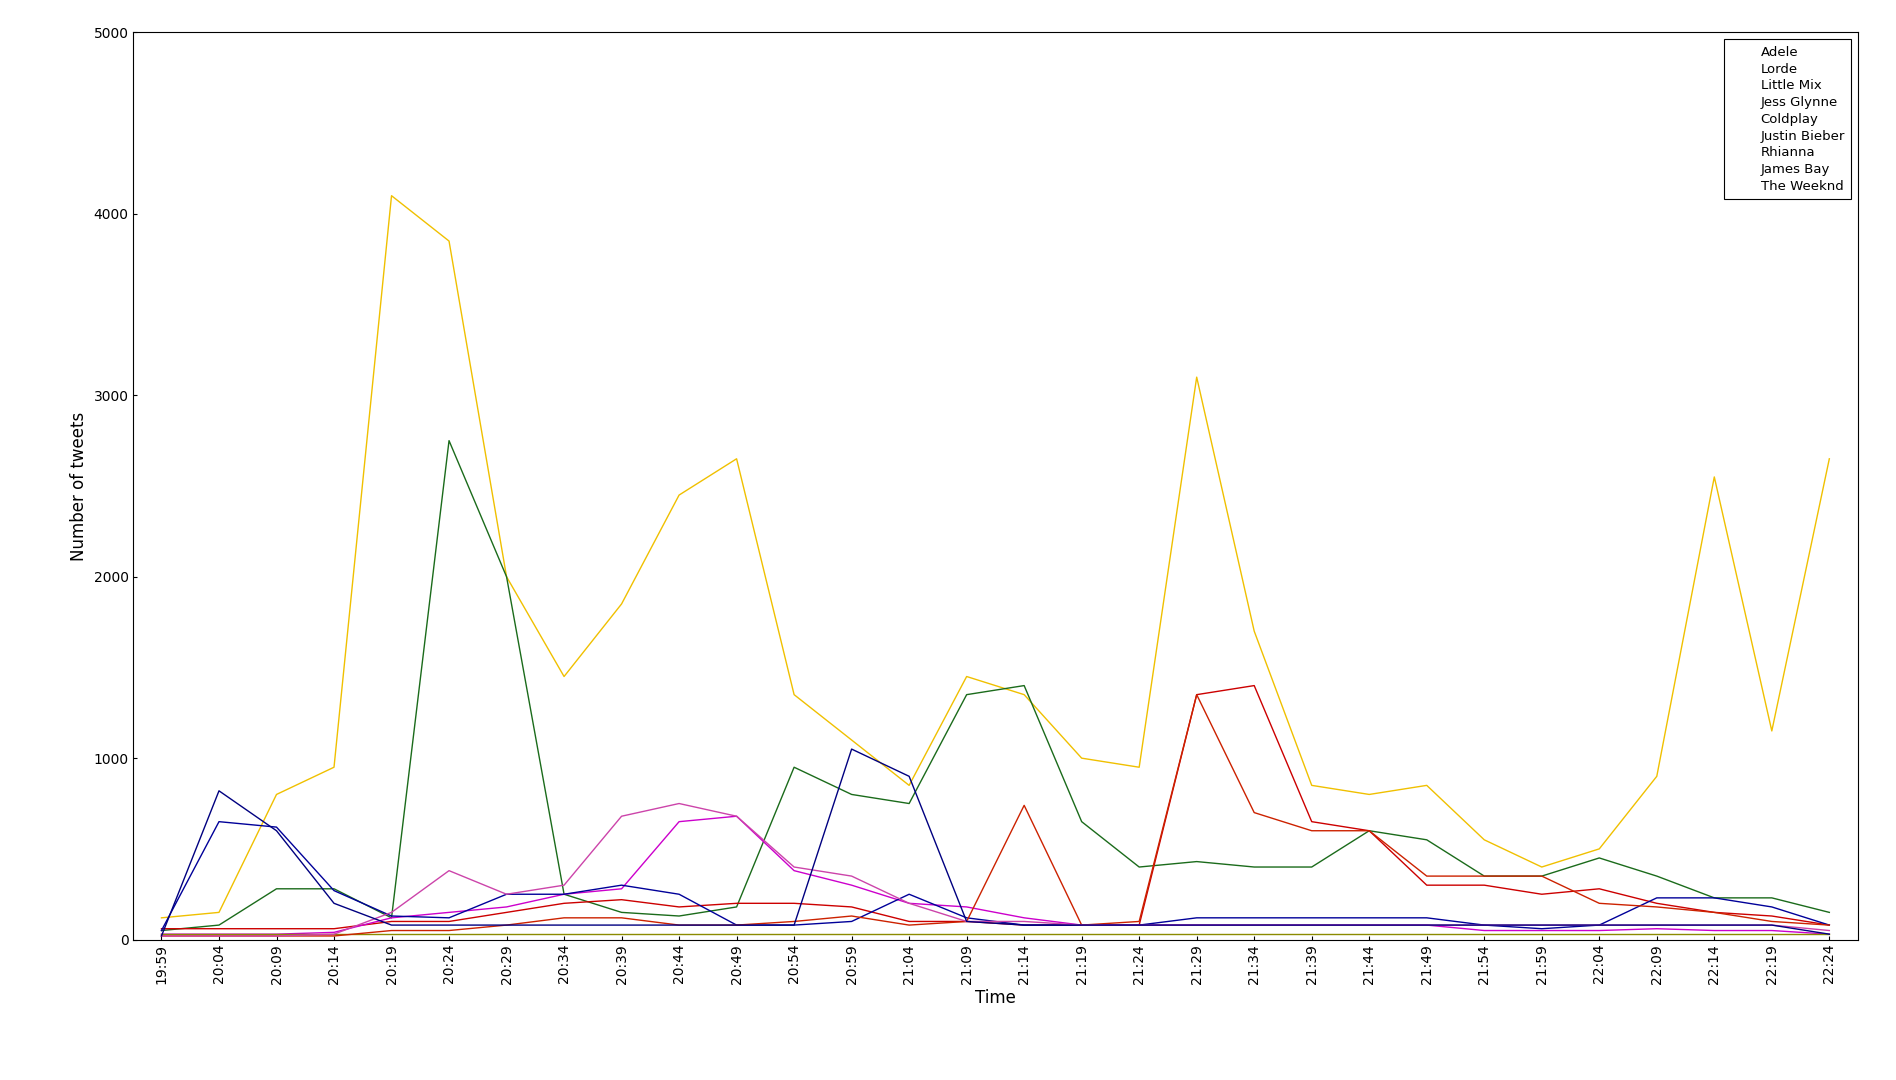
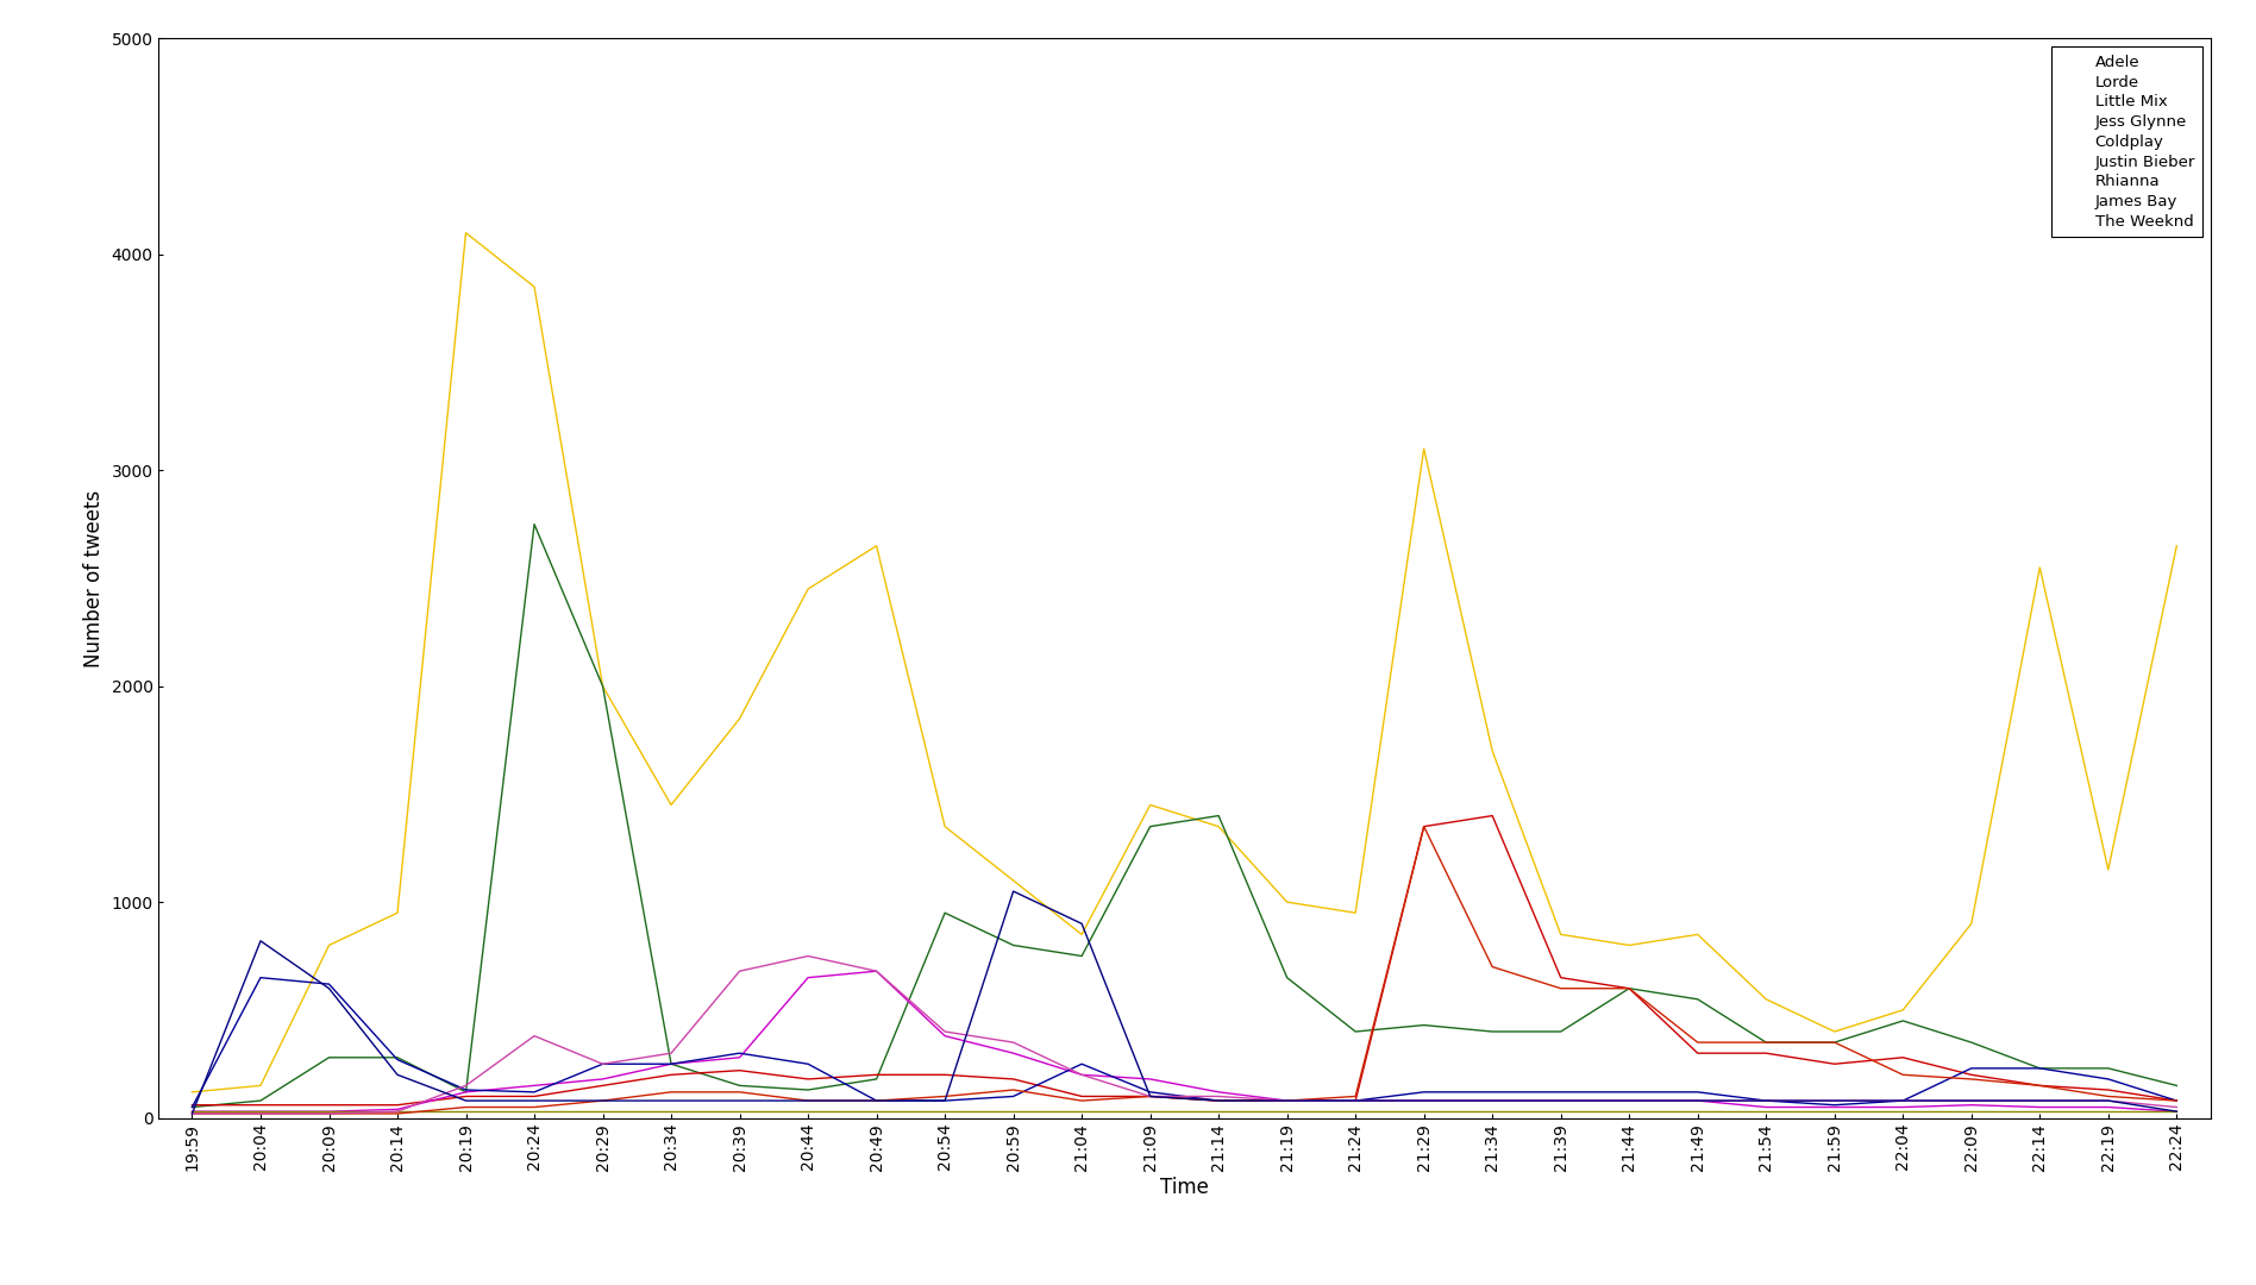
Rhianna/21:14: 740 -> 80
